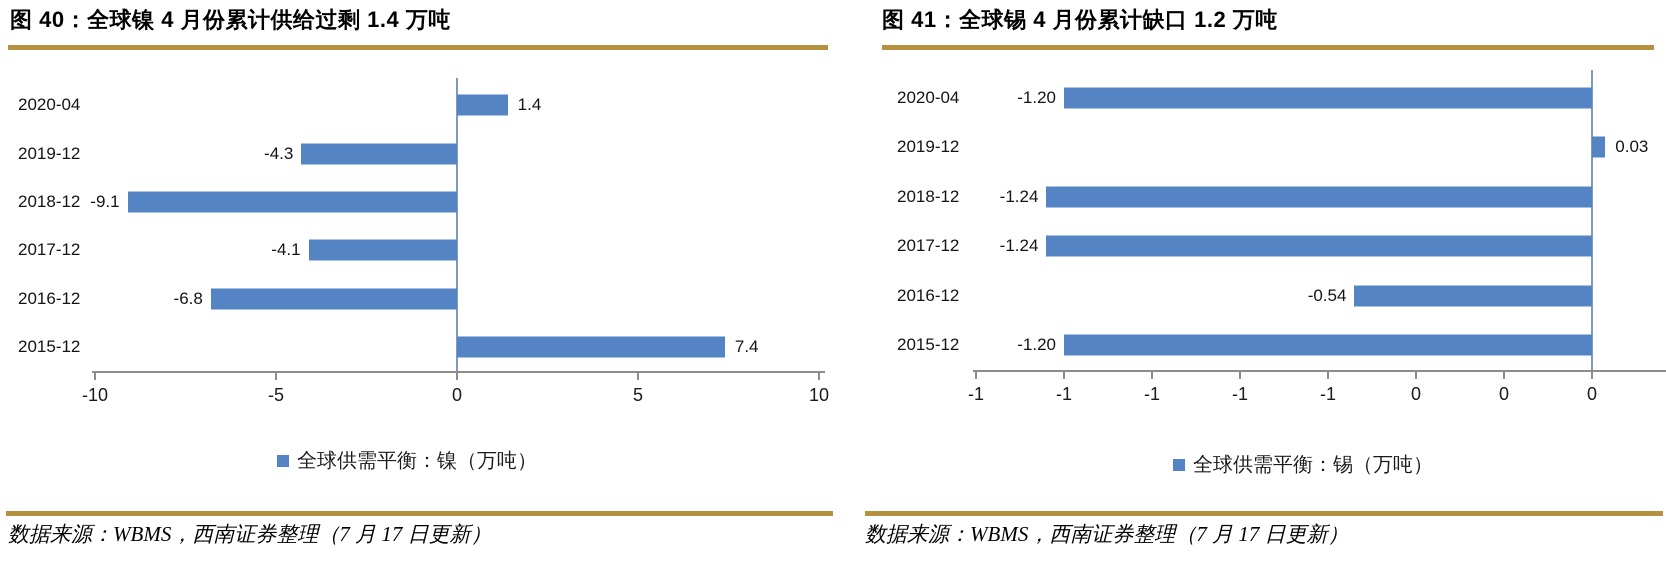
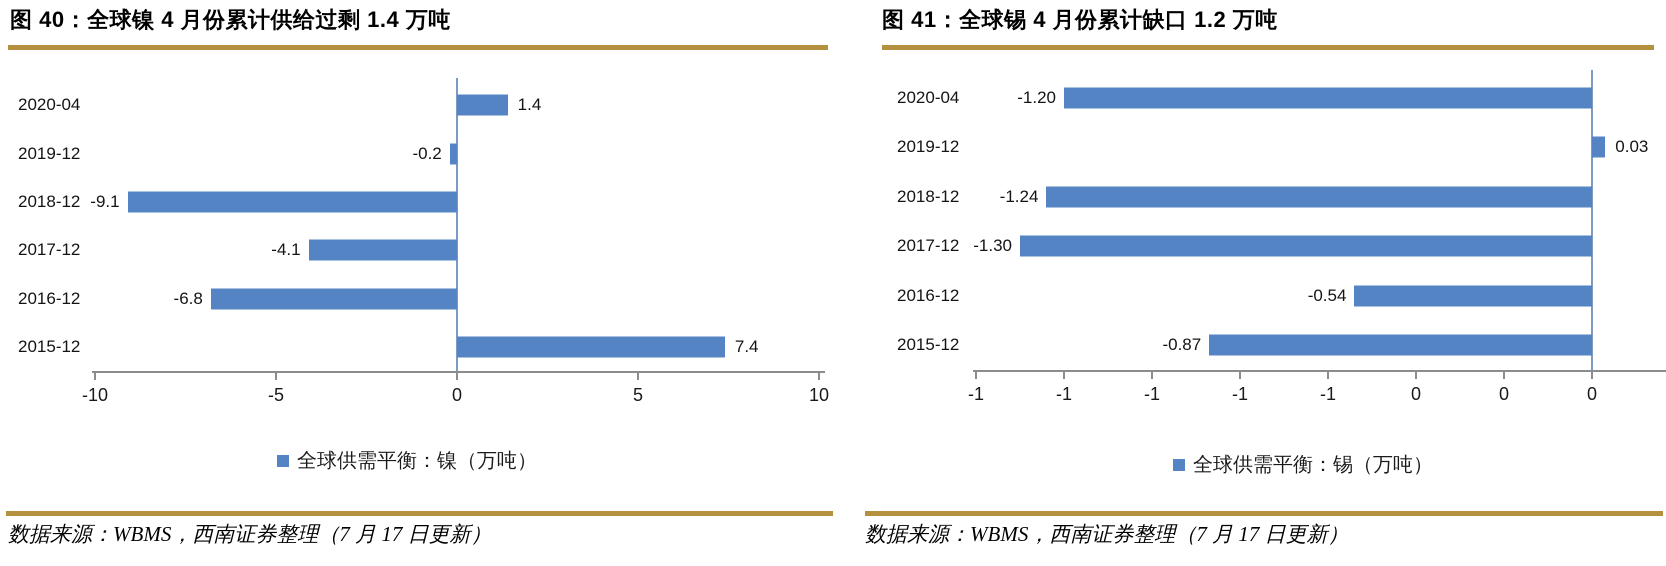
图 40：全球镍 4 月份累计供给过剩 1.4 万吨/2019-12: -4.3 -> -0.2
图 41：全球锡 4 月份累计缺口 1.2 万吨/2017-12: -1.24 -> -1.30
图 41：全球锡 4 月份累计缺口 1.2 万吨/2015-12: -1.20 -> -0.87
